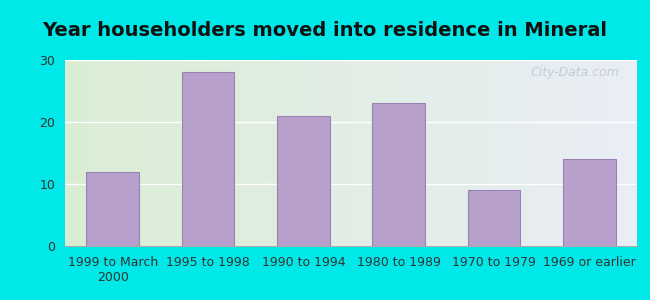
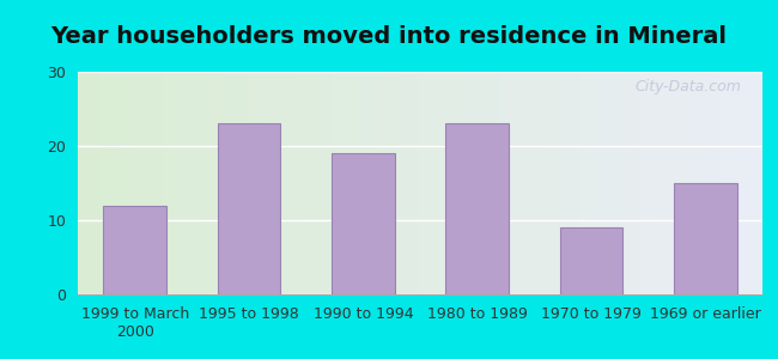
1995 to 1998: 28 -> 23
1990 to 1994: 21 -> 19
1969 or earlier: 14 -> 15
